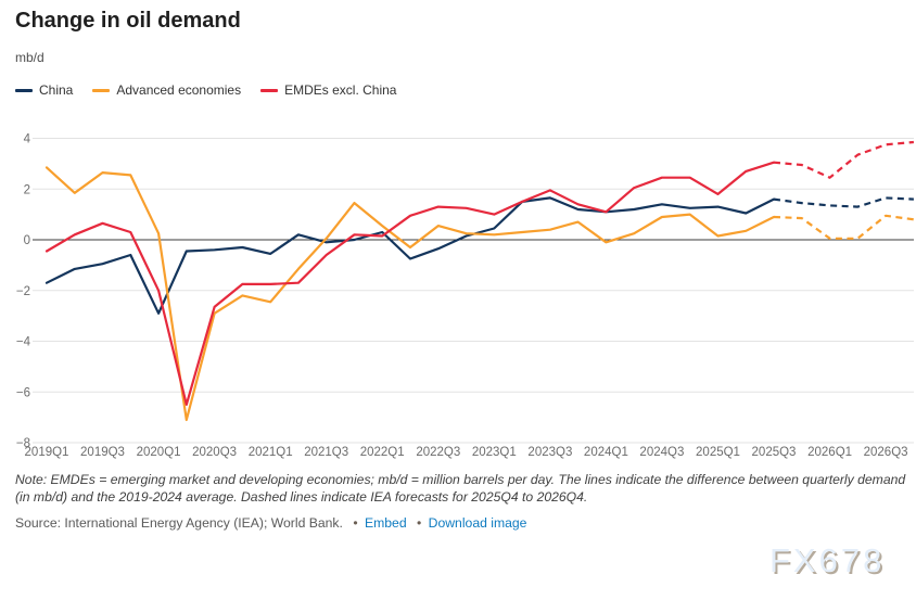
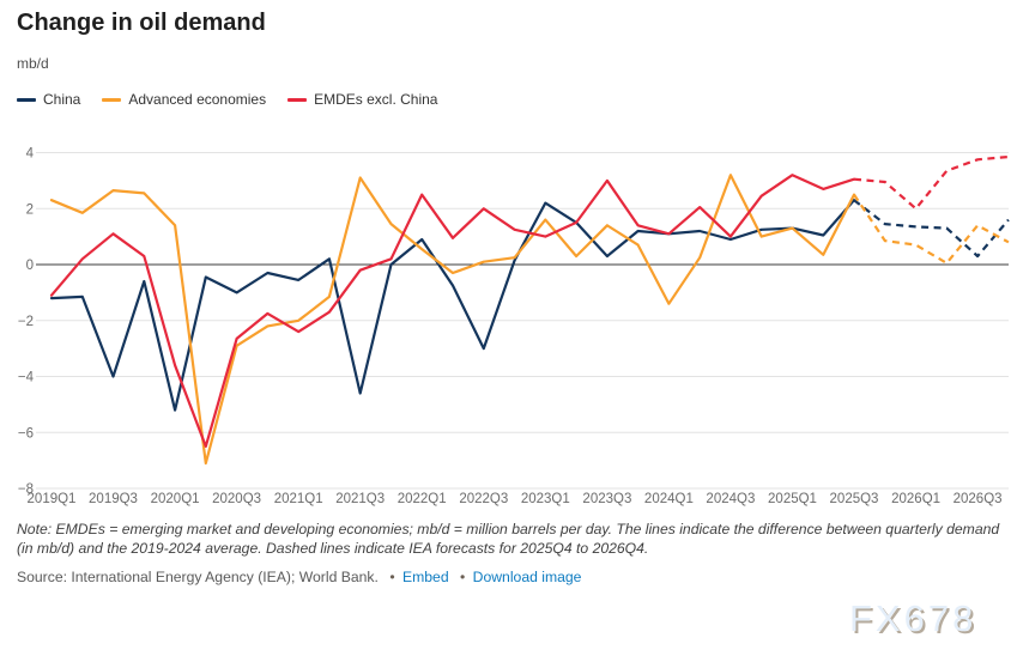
China/2019Q1: -1.7 -> -1.2
Advanced economies/2019Q1: 2.9 -> 2.3
EMDEs excl. China/2019Q1: -0.5 -> -1.1
China/2019Q3: -0.9 -> -4.0
EMDEs excl. China/2019Q3: 0.7 -> 1.1
China/2020Q1: -2.9 -> -5.2
Advanced economies/2020Q1: 0.2 -> 1.4
EMDEs excl. China/2020Q1: -2.0 -> -3.6
China/2020Q3: -0.4 -> -1.0
Advanced economies/2021Q1: -2.5 -> -2.0
EMDEs excl. China/2021Q1: -1.8 -> -2.4
China/2021Q3: -0.1 -> -4.6
Advanced economies/2021Q3: 0.1 -> 3.1
EMDEs excl. China/2021Q3: -0.6 -> -0.2
China/2022Q1: 0.3 -> 0.9
EMDEs excl. China/2022Q1: 0.1 -> 2.5
China/2022Q3: -0.3 -> -3.0
Advanced economies/2022Q3: 0.6 -> 0.1
EMDEs excl. China/2022Q3: 1.3 -> 2.0
China/2023Q1: 0.5 -> 2.2
Advanced economies/2023Q1: 0.2 -> 1.6
China/2023Q3: 1.6 -> 0.3
Advanced economies/2023Q3: 0.4 -> 1.4
EMDEs excl. China/2023Q3: 1.9 -> 3.0
Advanced economies/2024Q1: -0.1 -> -1.4
China/2024Q3: 1.4 -> 0.9
Advanced economies/2024Q3: 0.9 -> 3.2
EMDEs excl. China/2024Q3: 2.5 -> 1.0
Advanced economies/2025Q1: 0.1 -> 1.3
EMDEs excl. China/2025Q1: 1.8 -> 3.2
China/2025Q3: 1.6 -> 2.3
Advanced economies/2025Q3: 0.9 -> 2.5
Advanced economies/2026Q1: 0.1 -> 0.7
EMDEs excl. China/2026Q1: 2.5 -> 2.0
China/2026Q3: 1.6 -> 0.3
Advanced economies/2026Q3: 0.9 -> 1.4
